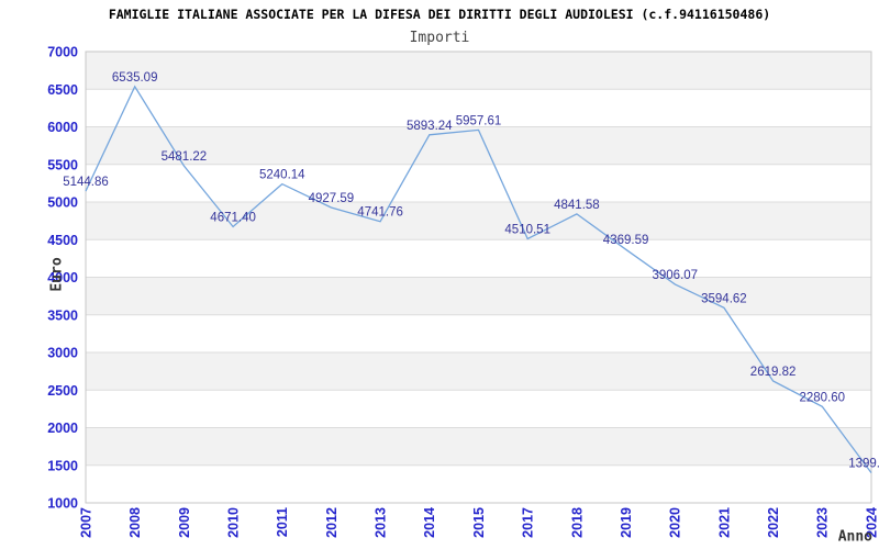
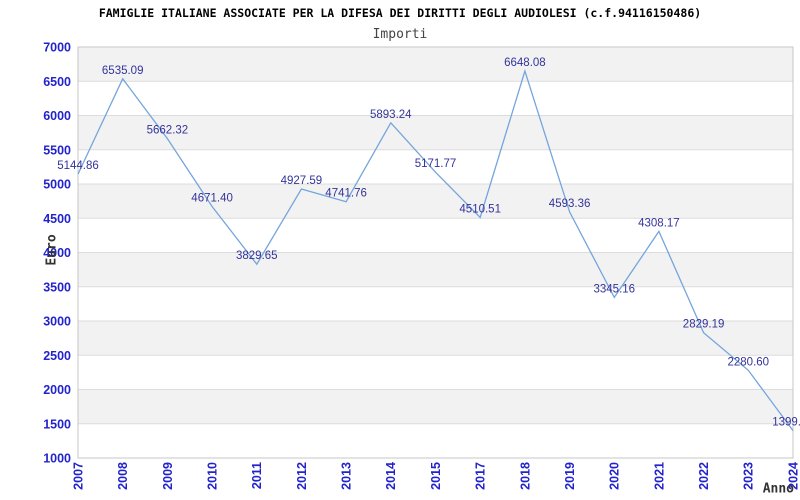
2009: 5481.22 -> 5662.32
2011: 5240.14 -> 3829.65
2015: 5957.61 -> 5171.77
2018: 4841.58 -> 6648.08
2019: 4369.59 -> 4593.36
2020: 3906.07 -> 3345.16
2021: 3594.62 -> 4308.17
2022: 2619.82 -> 2829.19
